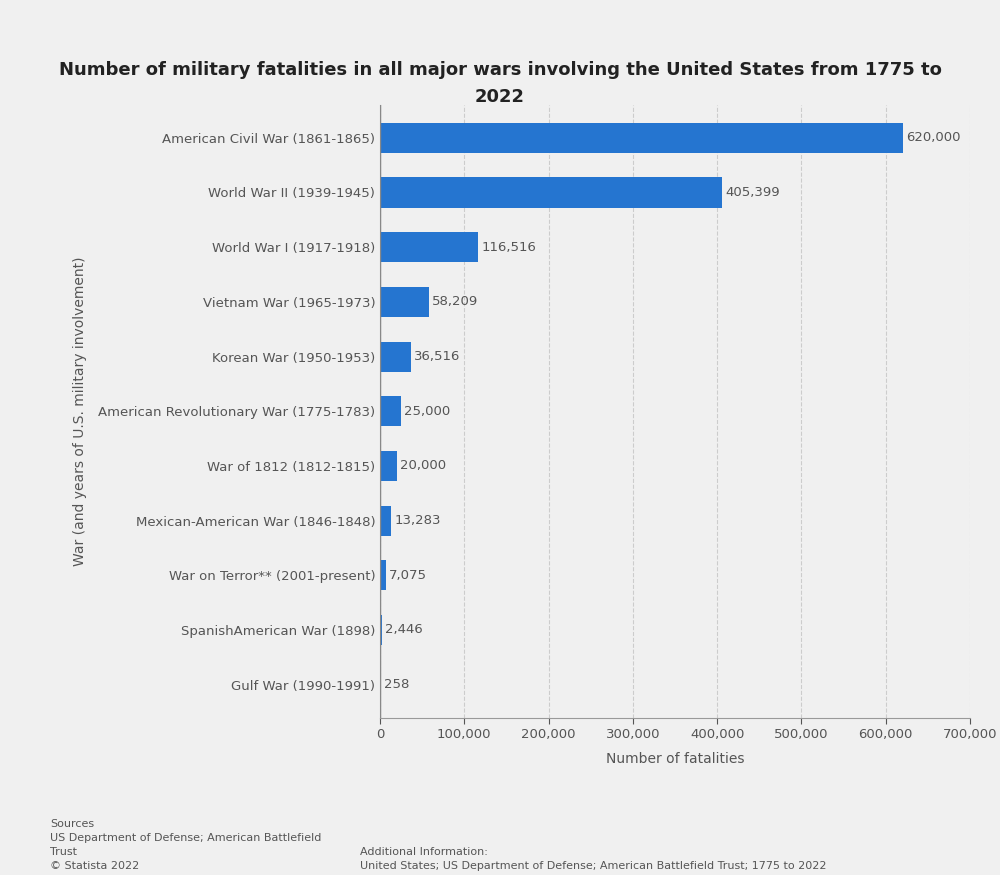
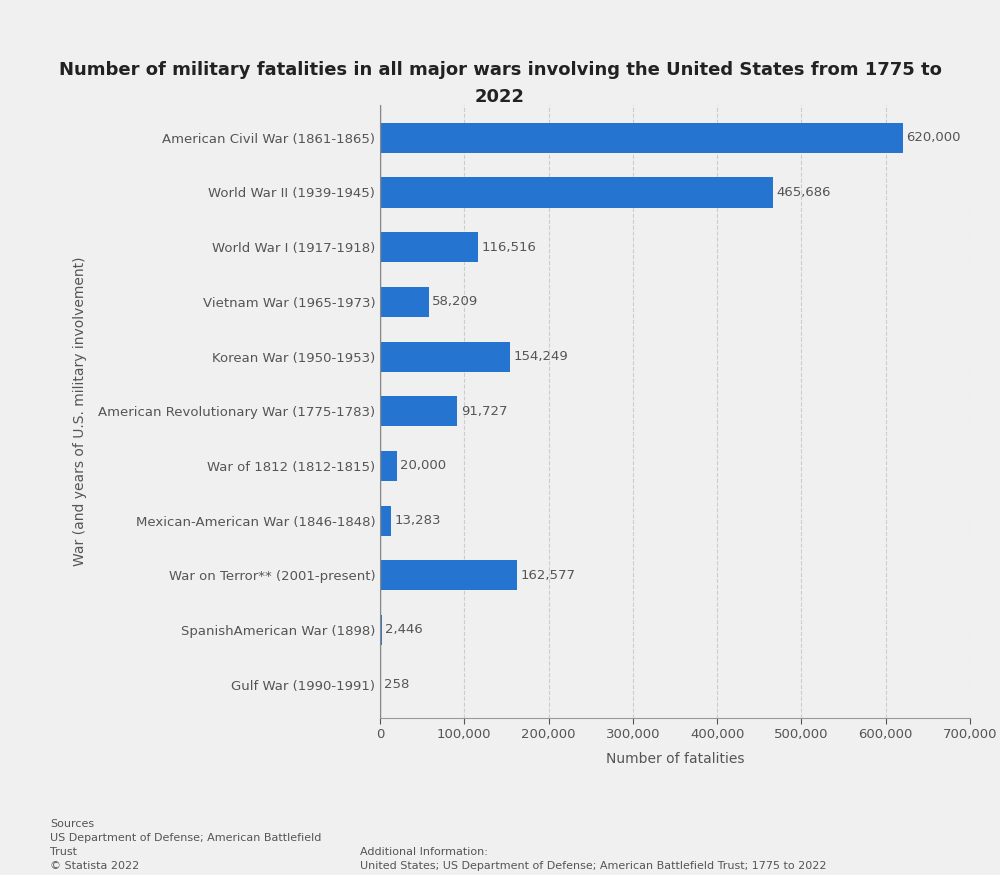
World War II (1939-1945): 405,399 -> 465,686
Korean War (1950-1953): 36,516 -> 154,249
American Revolutionary War (1775-1783): 25,000 -> 91,727
War on Terror** (2001-present): 7,075 -> 162,577
